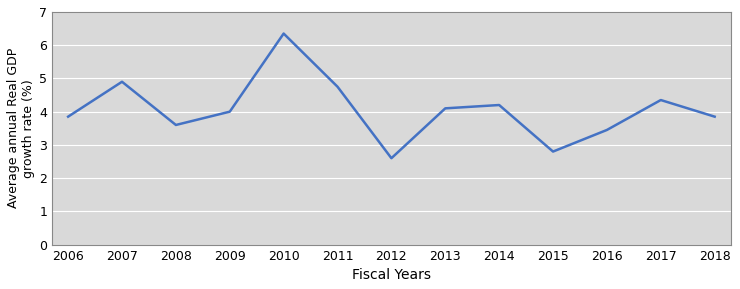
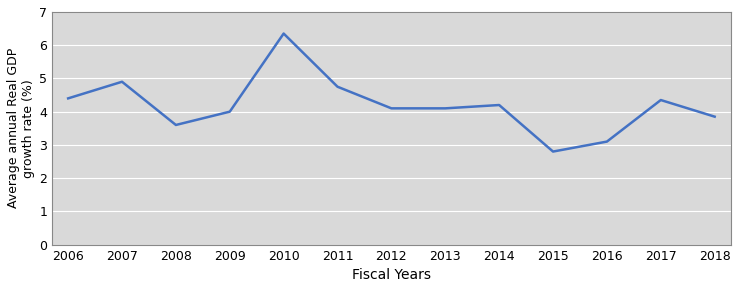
2006: 3.85 -> 4.40
2012: 2.60 -> 4.10
2016: 3.45 -> 3.10
